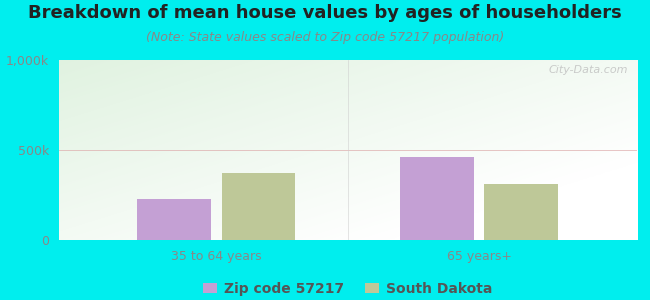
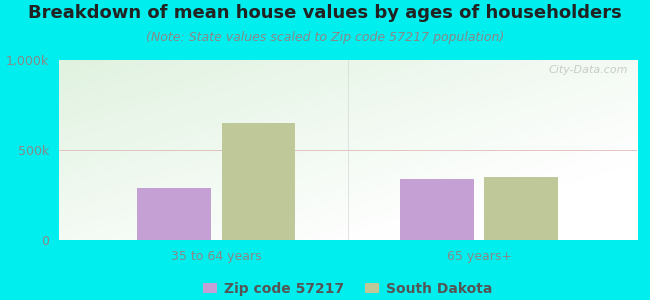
Zip code 57217/35 to 64 years: 230k -> 290k
South Dakota/35 to 64 years: 370k -> 650k
Zip code 57217/65 years+: 460k -> 340k
South Dakota/65 years+: 310k -> 350k
